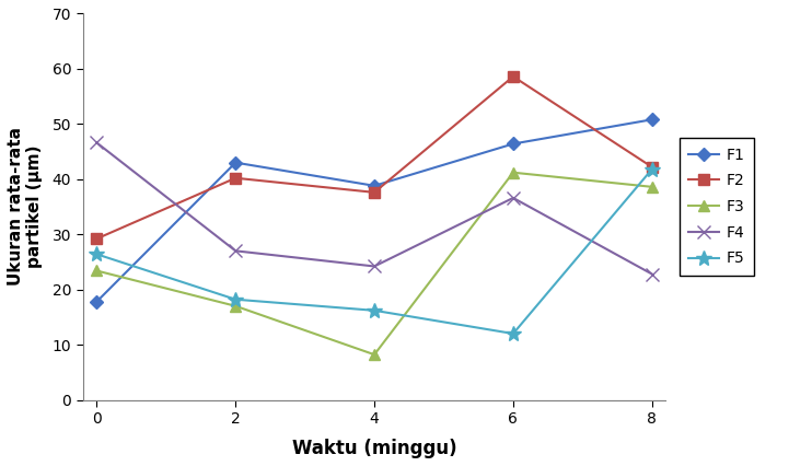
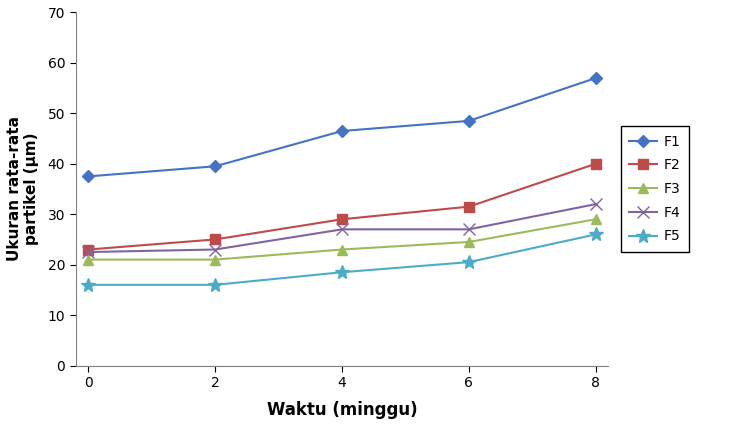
F1/0: 17.8 -> 37.5
F2/0: 29.2 -> 23.0
F3/0: 23.4 -> 21.0
F4/0: 46.6 -> 22.5
F5/0: 26.4 -> 16.0
F1/2: 43.0 -> 39.5
F2/2: 40.2 -> 25.0
F3/2: 17.0 -> 21.0
F4/2: 27.0 -> 23.0
F5/2: 18.2 -> 16.0
F1/4: 38.8 -> 46.5
F2/4: 37.6 -> 29.0
F3/4: 8.2 -> 23.0
F4/4: 24.2 -> 27.0
F5/4: 16.2 -> 18.5
F1/6: 46.4 -> 48.5
F2/6: 58.6 -> 31.5
F3/6: 41.2 -> 24.5
F4/6: 36.6 -> 27.0
F5/6: 12.0 -> 20.5
F1/8: 50.8 -> 57.0
F2/8: 42.2 -> 40.0
F3/8: 38.6 -> 29.0
F4/8: 22.8 -> 32.0
F5/8: 41.8 -> 26.0
